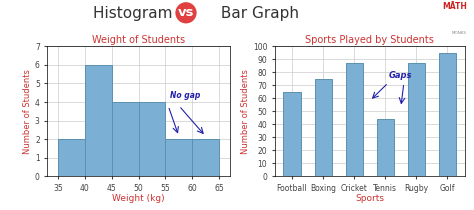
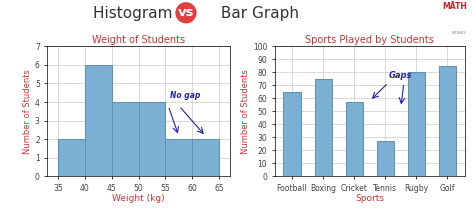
Sports Played by Students/Cricket: 87 -> 57
Sports Played by Students/Tennis: 44 -> 27
Sports Played by Students/Rugby: 87 -> 80
Sports Played by Students/Golf: 95 -> 85
